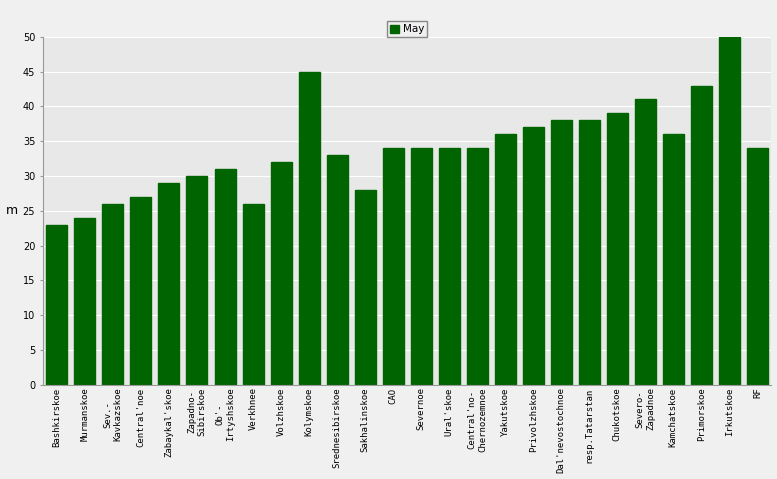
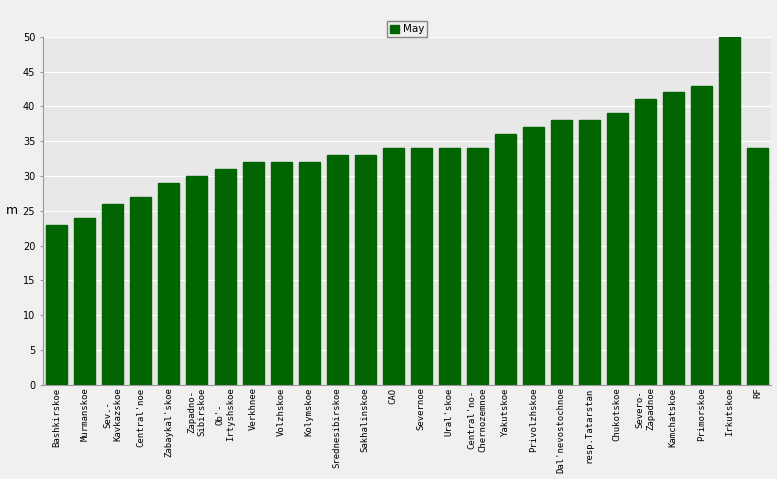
Verkhnee: 26 -> 32
Kolymskoe: 45 -> 32
Sakhalinskoe: 28 -> 33
Kamchatskoe: 36 -> 42
